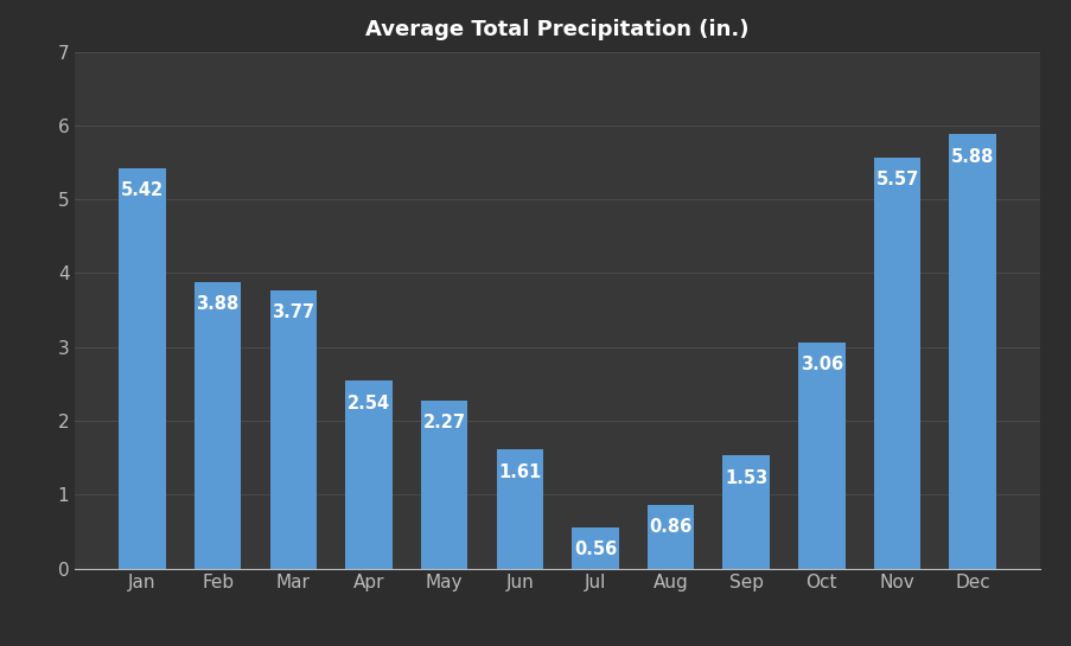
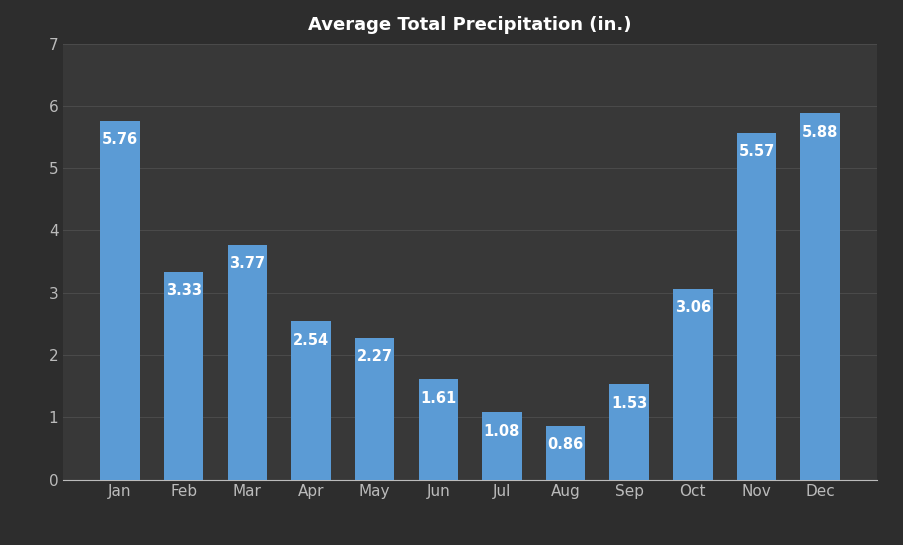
Jan: 5.42 -> 5.76
Feb: 3.88 -> 3.33
Jul: 0.56 -> 1.08
